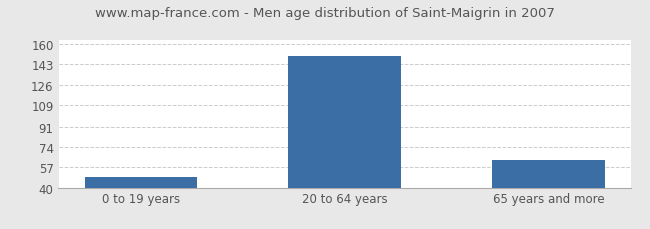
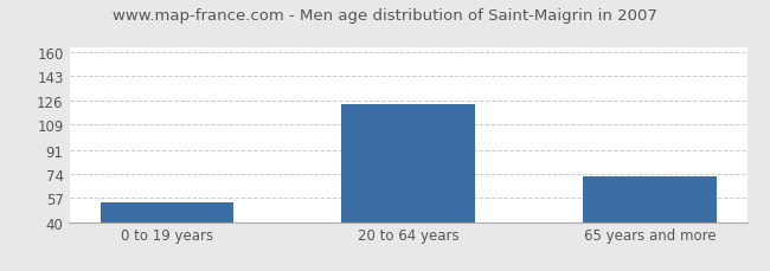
0 to 19 years: 49 -> 54
20 to 64 years: 150 -> 123
65 years and more: 63 -> 72
